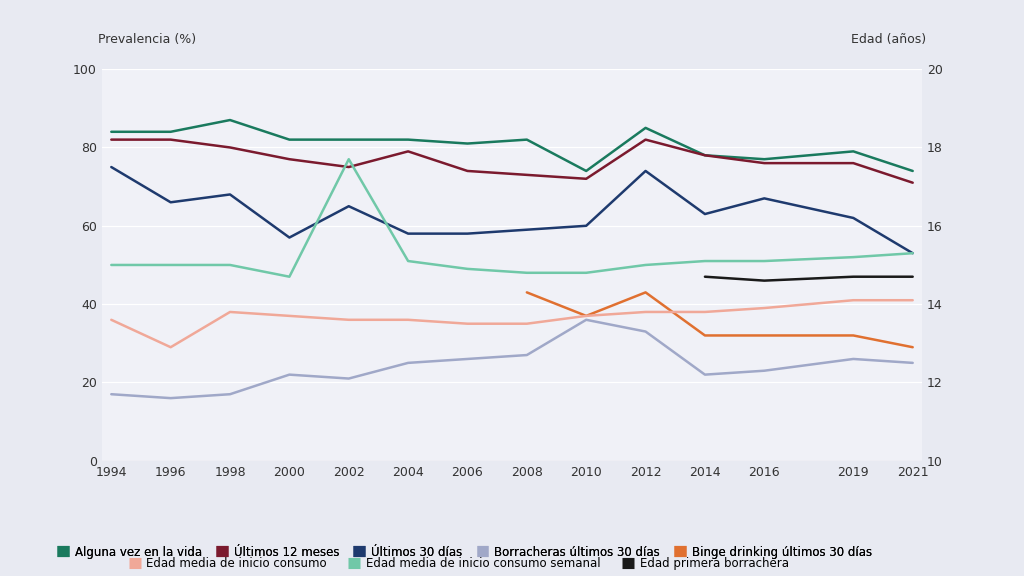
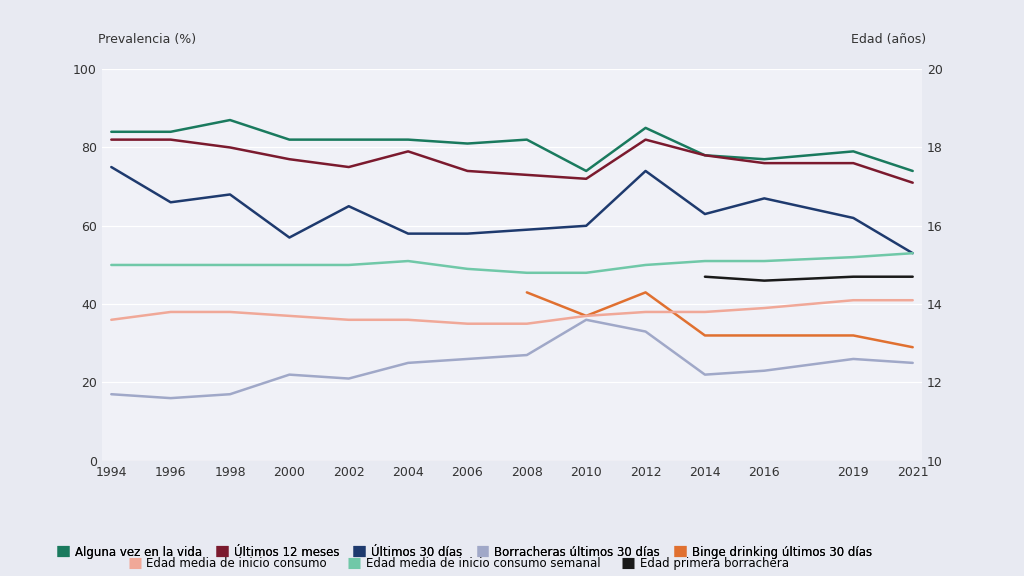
Edad media de inicio consumo/1996: 12.9 -> 13.8
Edad media de inicio consumo semanal/2000: 14.7 -> 15.0
Edad media de inicio consumo semanal/2002: 17.7 -> 15.0
